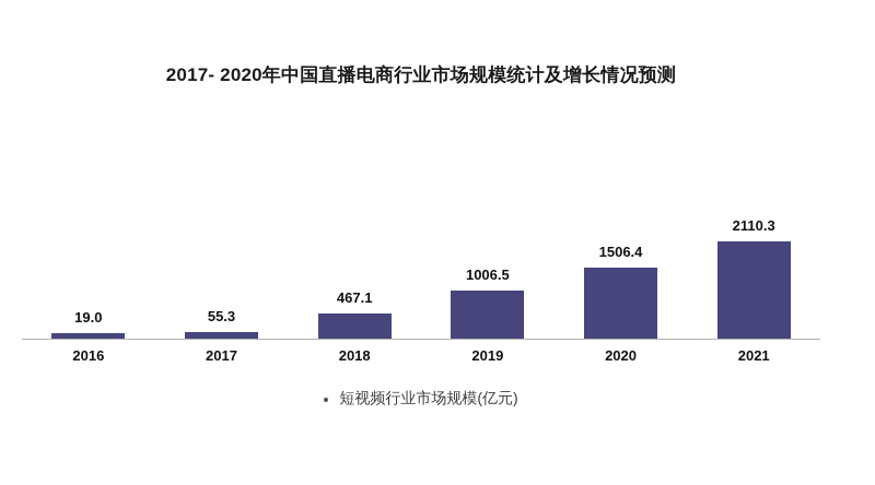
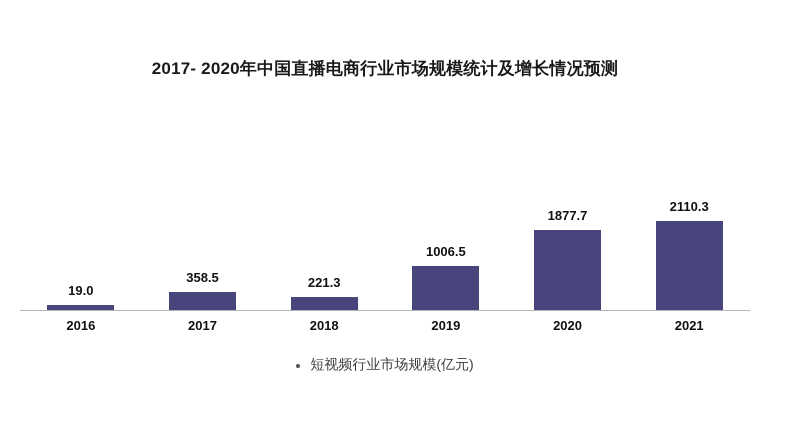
2017: 55.3 -> 358.5
2018: 467.1 -> 221.3
2020: 1506.4 -> 1877.7
